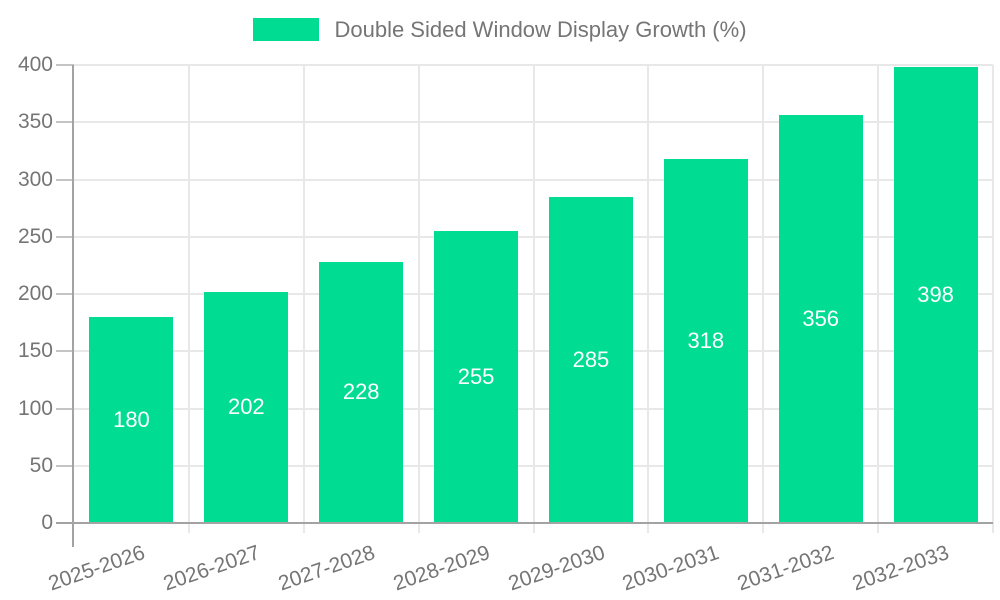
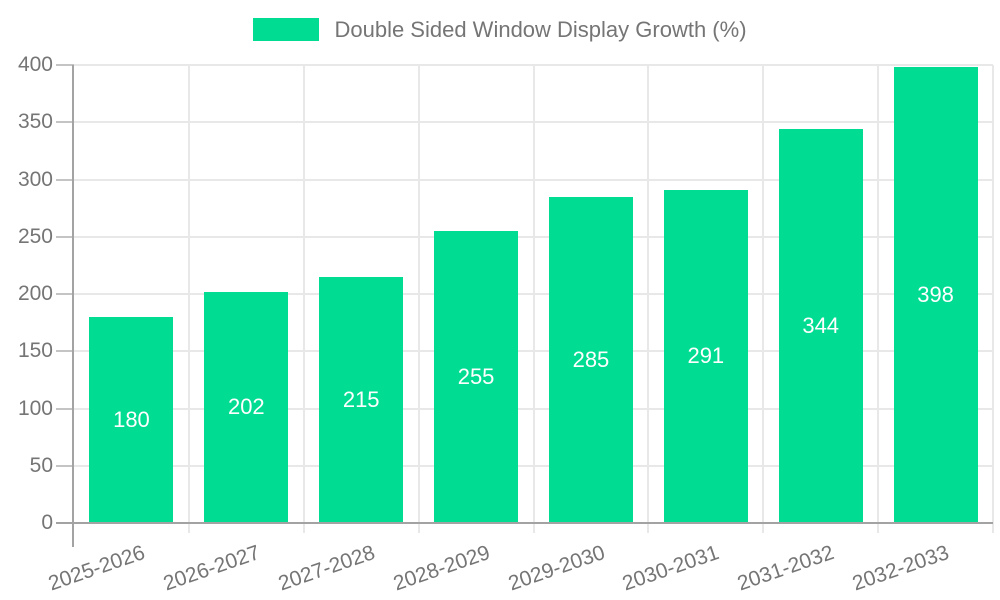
2027-2028: 228 -> 215
2030-2031: 318 -> 291
2031-2032: 356 -> 344
